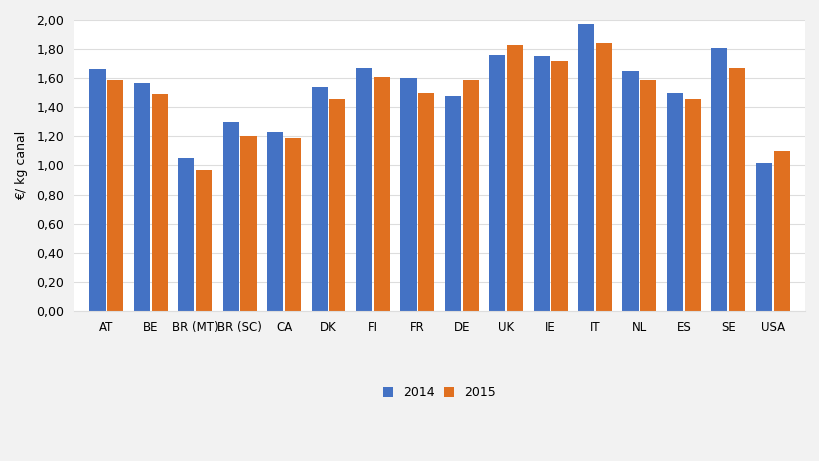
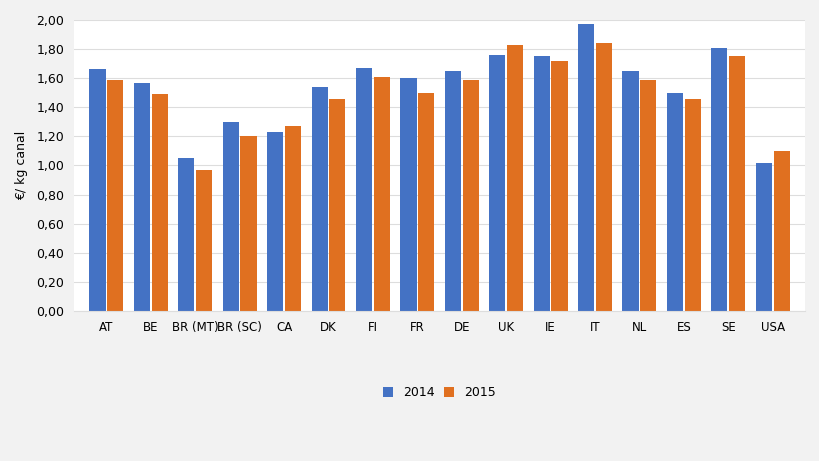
2015/CA: 1,19 -> 1,27
2014/DE: 1,48 -> 1,65
2015/SE: 1,67 -> 1,75
